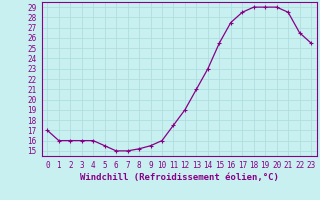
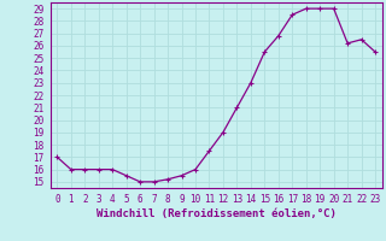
16: 27.5 -> 26.8
21: 28.5 -> 26.2
